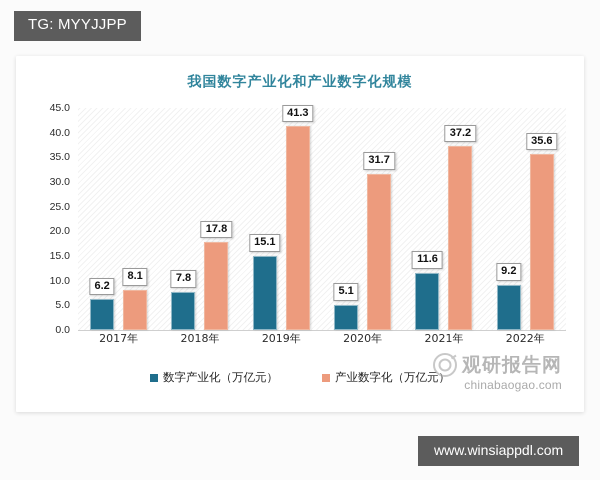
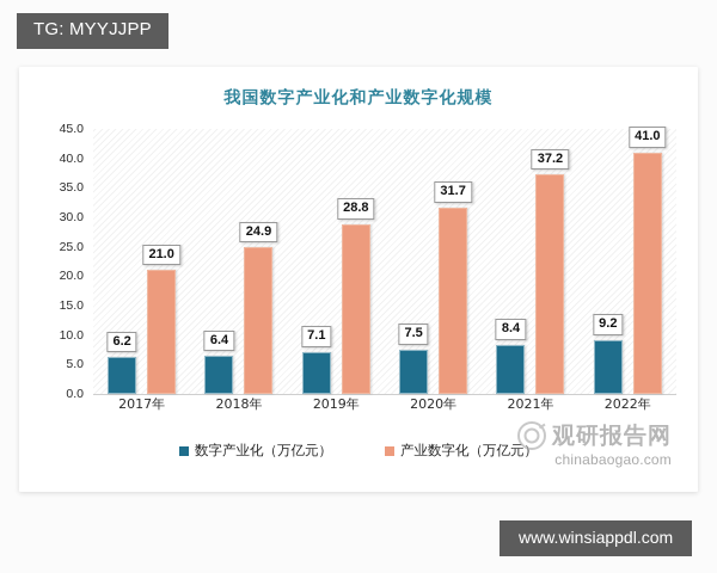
产业数字化（万亿元）/2017年: 8.1 -> 21.0
数字产业化（万亿元）/2018年: 7.8 -> 6.4
产业数字化（万亿元）/2018年: 17.8 -> 24.9
数字产业化（万亿元）/2019年: 15.1 -> 7.1
产业数字化（万亿元）/2019年: 41.3 -> 28.8
数字产业化（万亿元）/2020年: 5.1 -> 7.5
数字产业化（万亿元）/2021年: 11.6 -> 8.4
产业数字化（万亿元）/2022年: 35.6 -> 41.0
